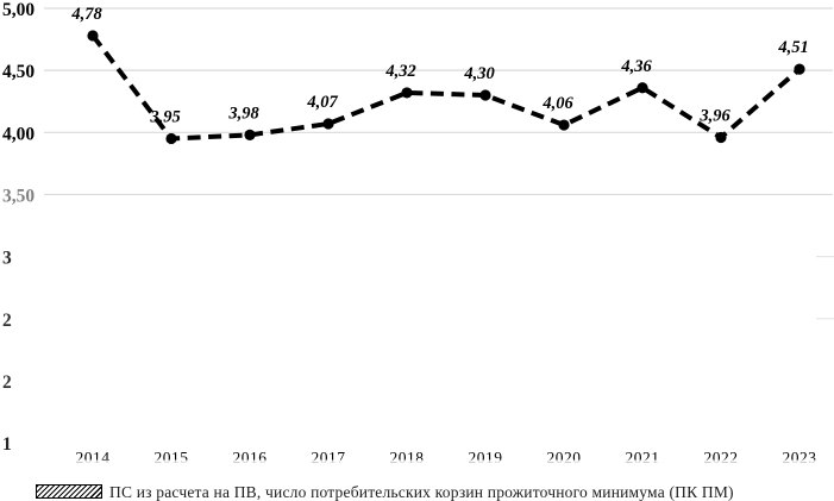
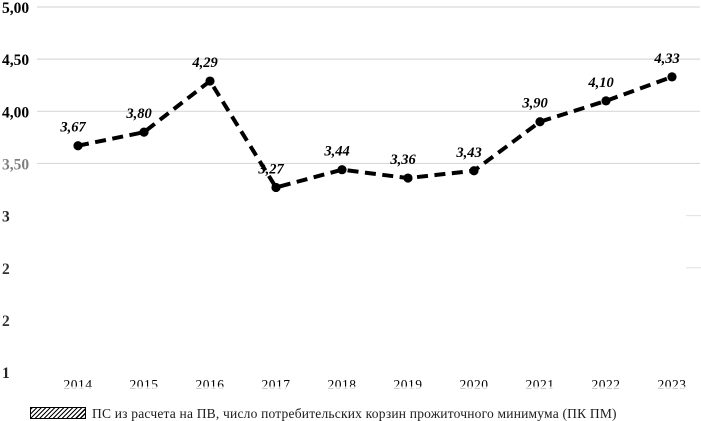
2014: 4,78 -> 3,67
2015: 3,95 -> 3,80
2016: 3,98 -> 4,29
2017: 4,07 -> 3,27
2018: 4,32 -> 3,44
2019: 4,30 -> 3,36
2020: 4,06 -> 3,43
2021: 4,36 -> 3,90
2022: 3,96 -> 4,10
2023: 4,51 -> 4,33
